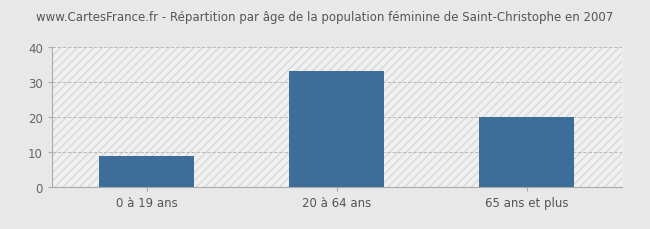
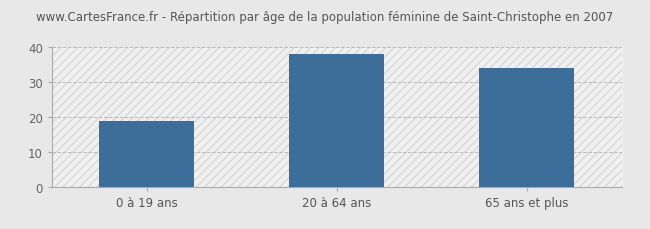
0 à 19 ans: 9 -> 19
20 à 64 ans: 33 -> 38
65 ans et plus: 20 -> 34
